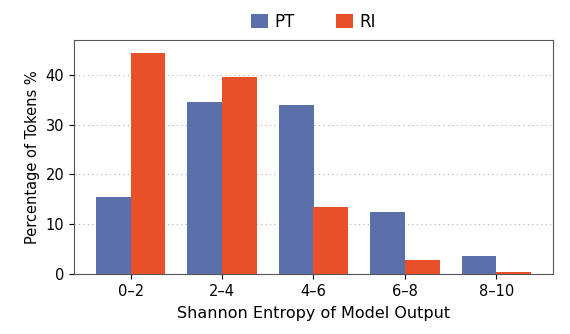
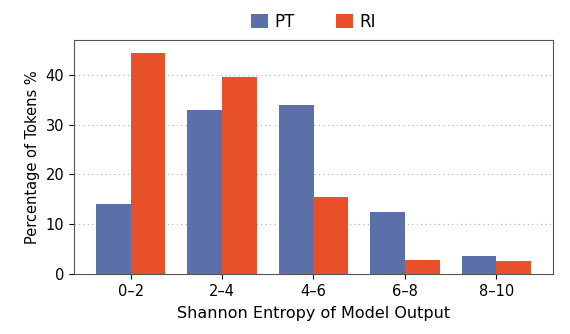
PT/0–2: 15.5 -> 14.0
PT/2–4: 34.5 -> 33.0
RI/4–6: 13.5 -> 15.5
RI/8–10: 0.3 -> 2.5
